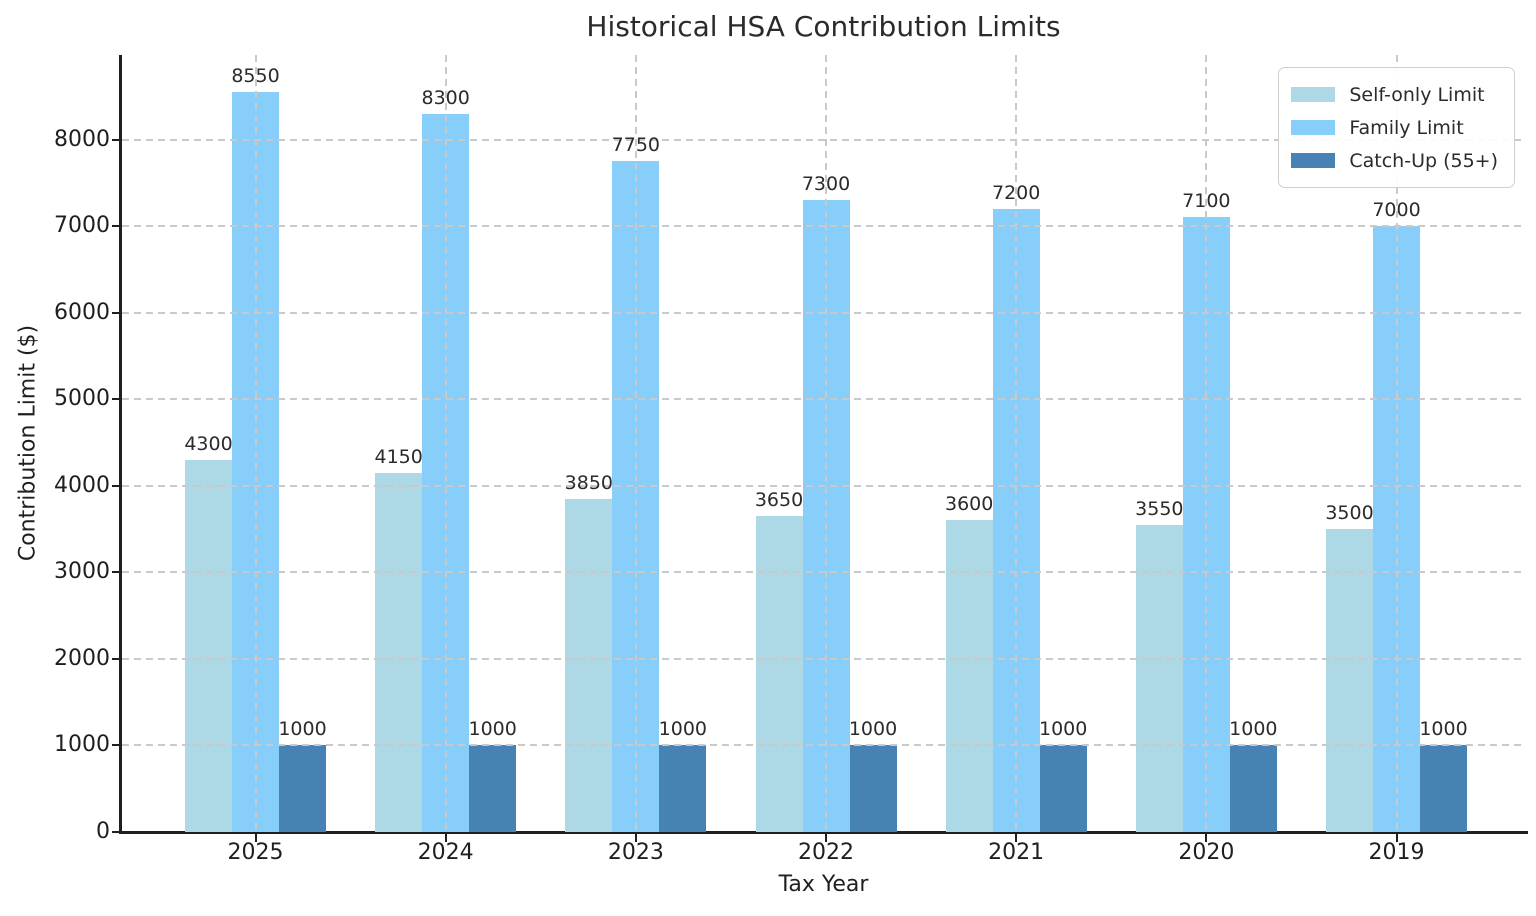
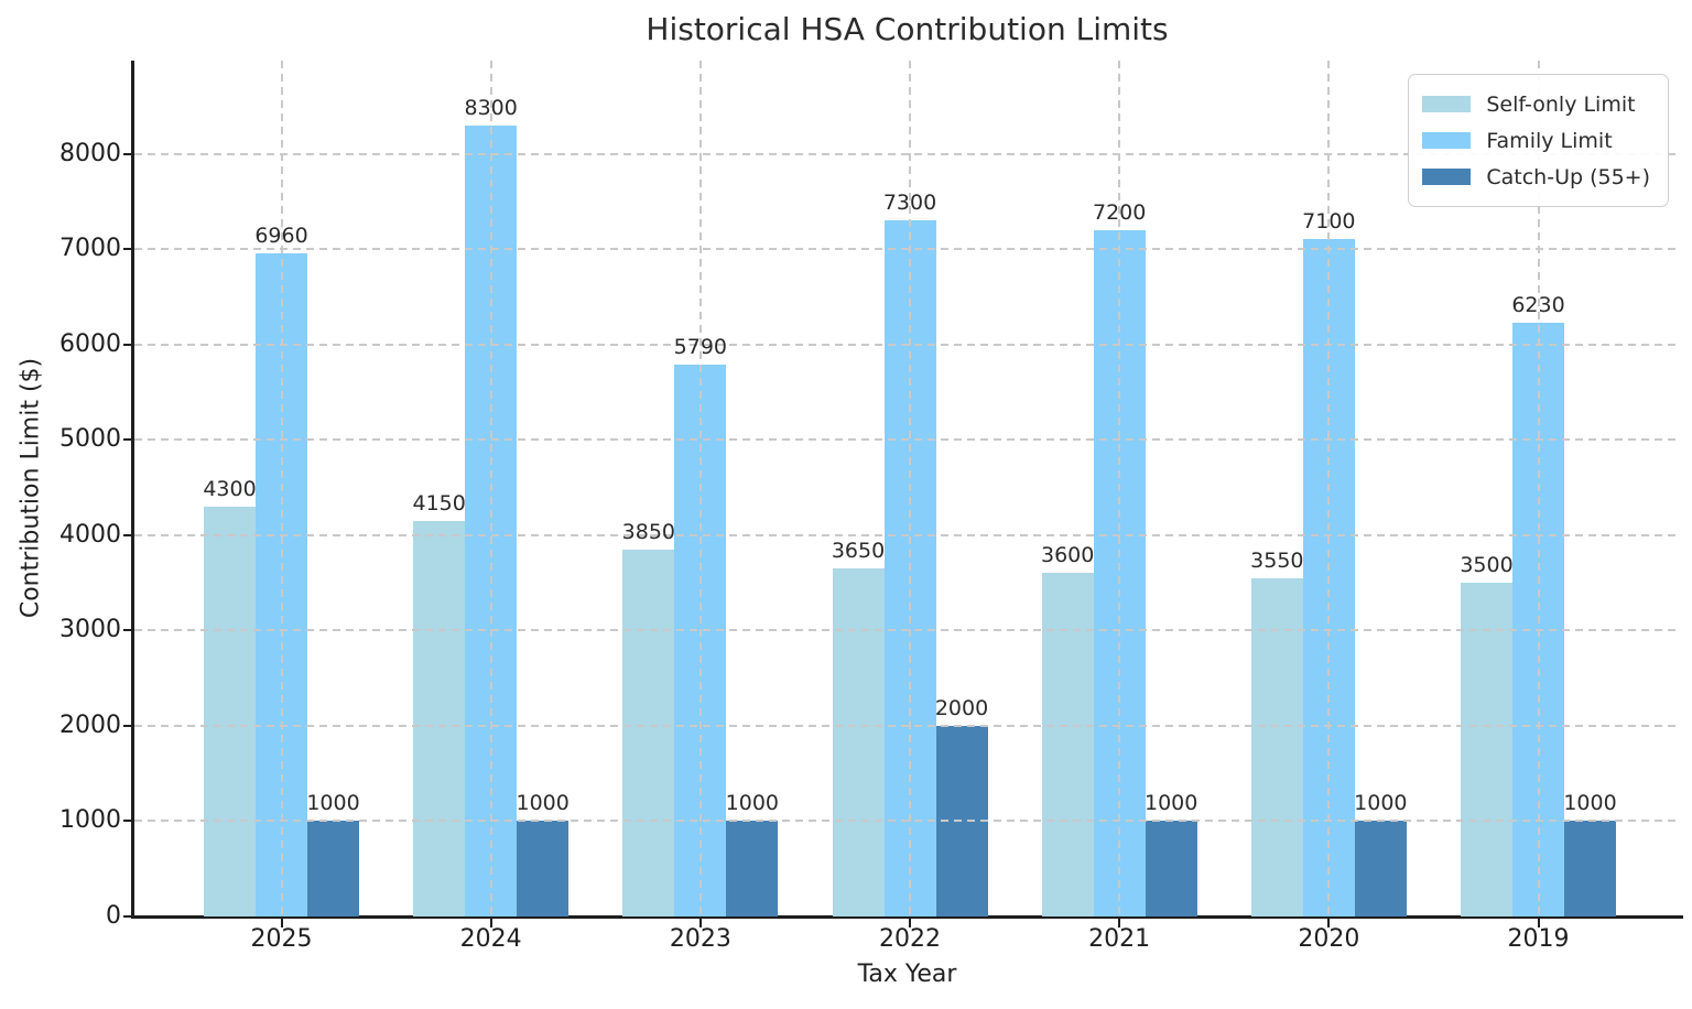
Family Limit/2025: 8550 -> 6960
Family Limit/2023: 7750 -> 5790
Catch-Up (55+)/2022: 1000 -> 2000
Family Limit/2019: 7000 -> 6230
